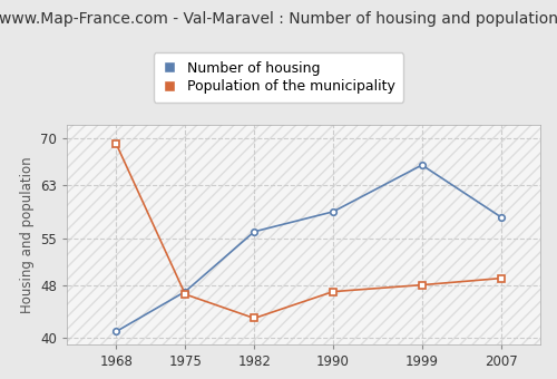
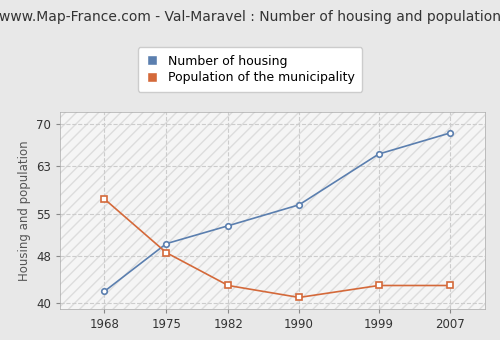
Number of housing/1968: 41.0 -> 42.0
Population of the municipality/1968: 69.2 -> 57.5
Number of housing/1975: 47.0 -> 50.0
Population of the municipality/1975: 46.6 -> 48.5
Number of housing/1982: 56.0 -> 53.0
Number of housing/1990: 59.0 -> 56.5
Population of the municipality/1990: 47.0 -> 41.0
Number of housing/1999: 66.0 -> 65.0
Population of the municipality/1999: 48.0 -> 43.0
Number of housing/2007: 58.2 -> 68.5
Population of the municipality/2007: 49.0 -> 43.0
